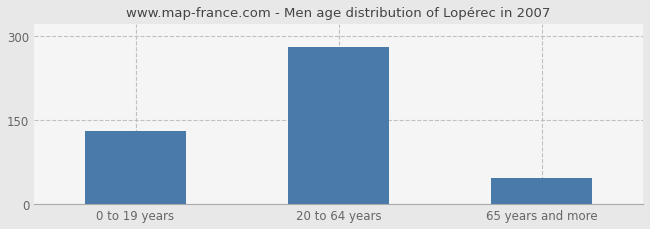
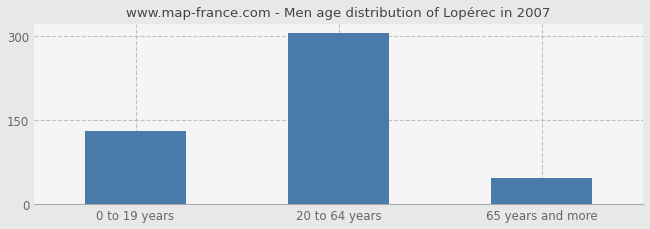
20 to 64 years: 280 -> 304
